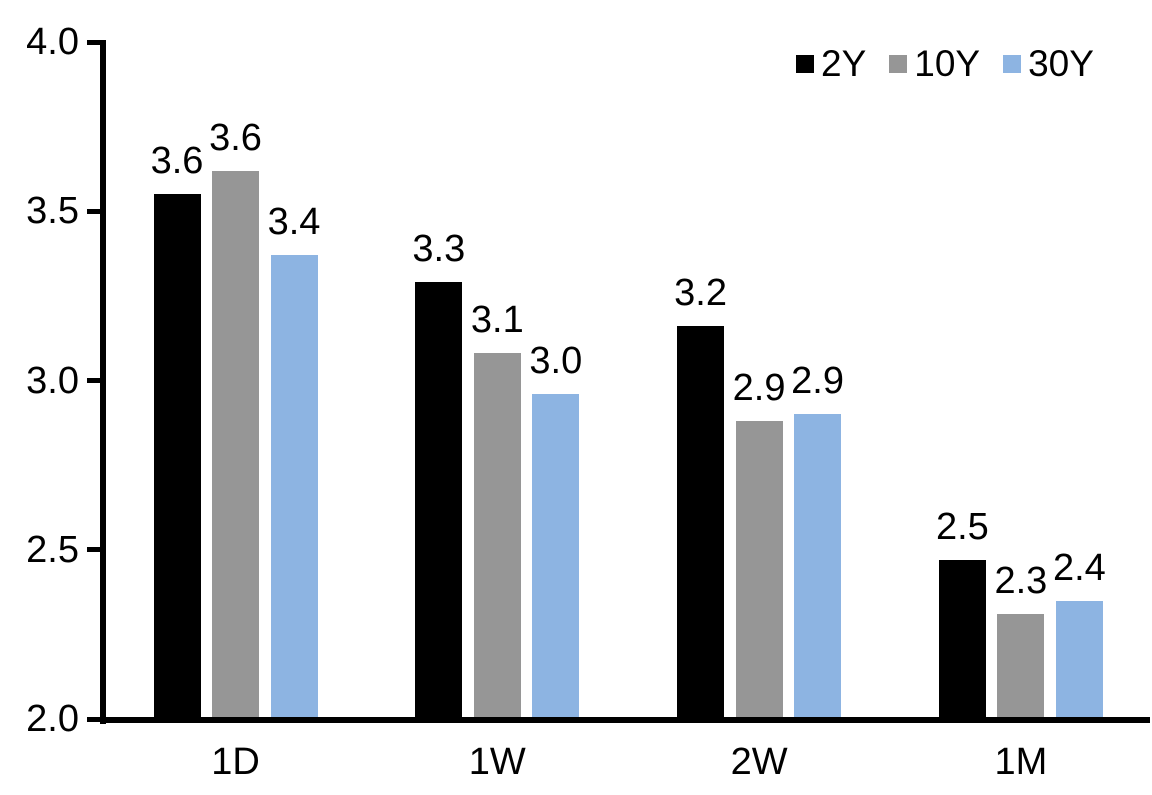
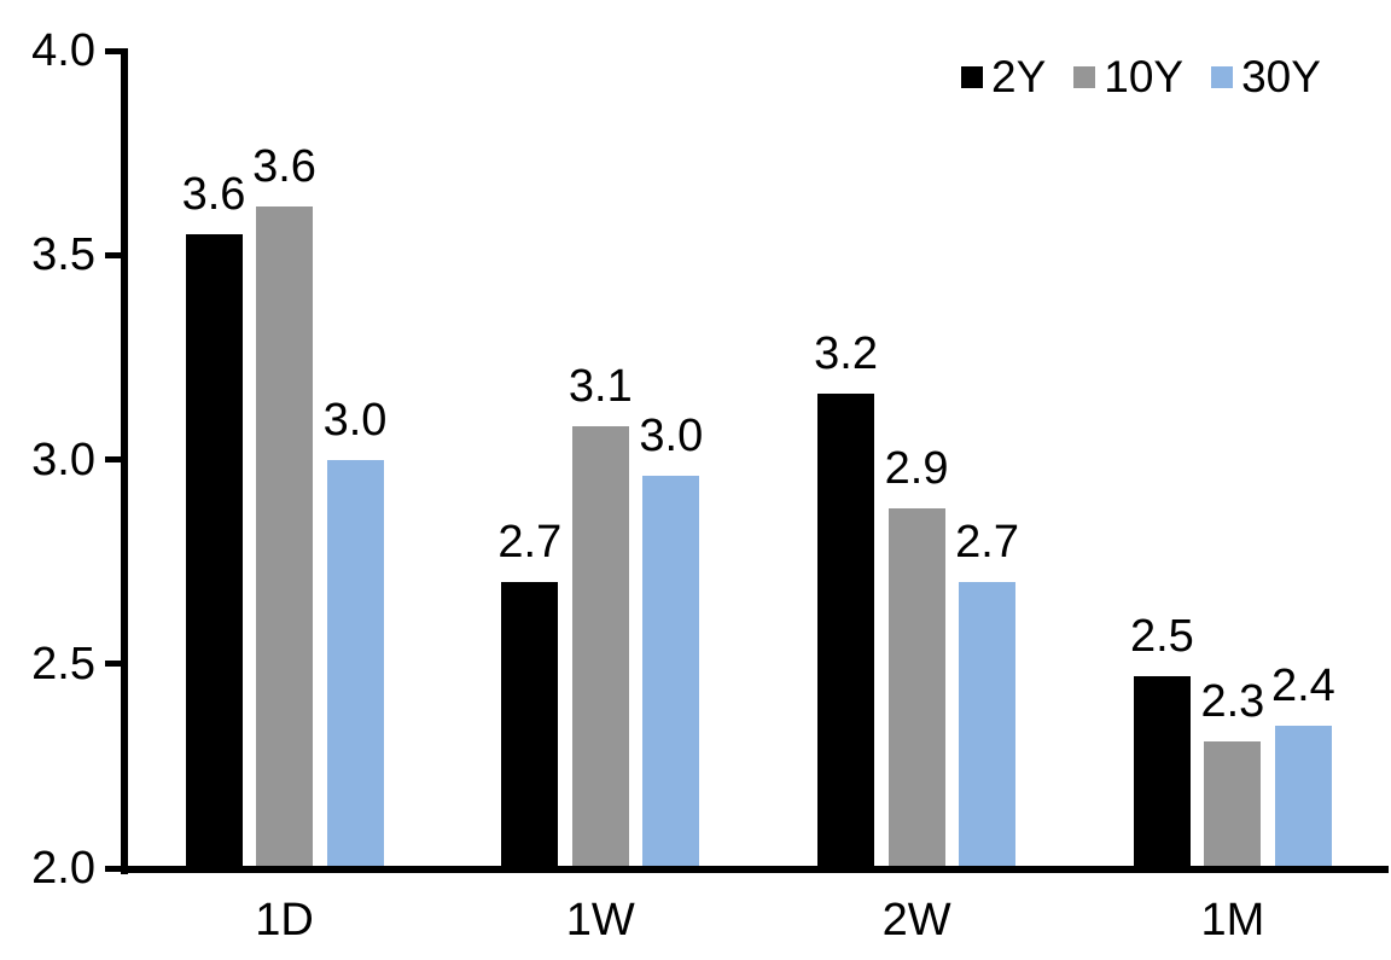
30Y/1D: 3.4 -> 3.0
2Y/1W: 3.3 -> 2.7
30Y/2W: 2.9 -> 2.7
